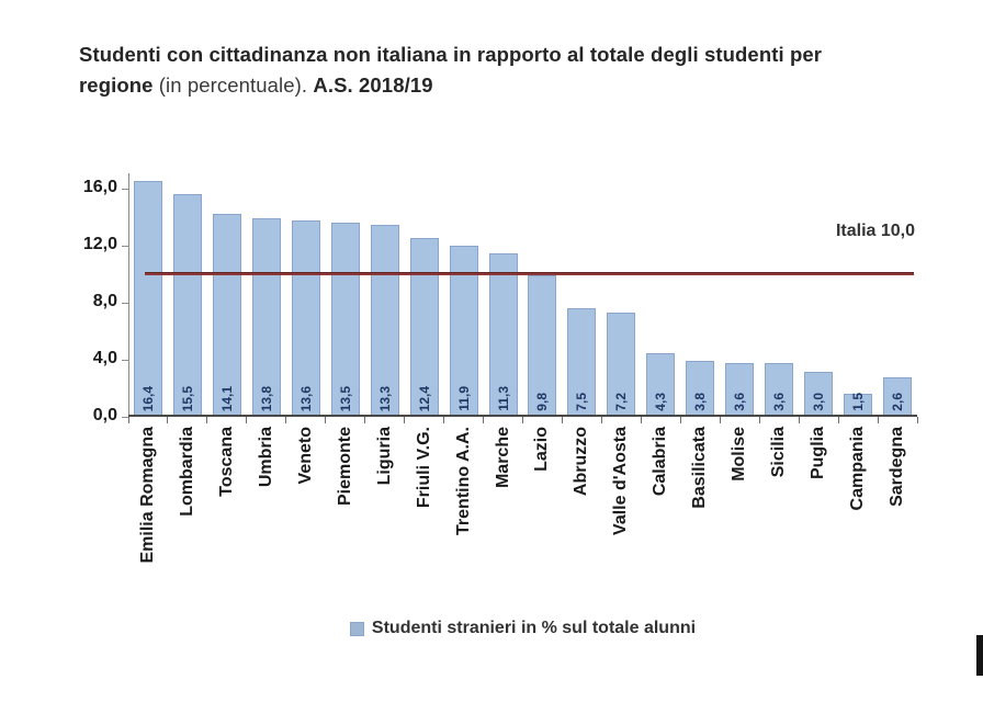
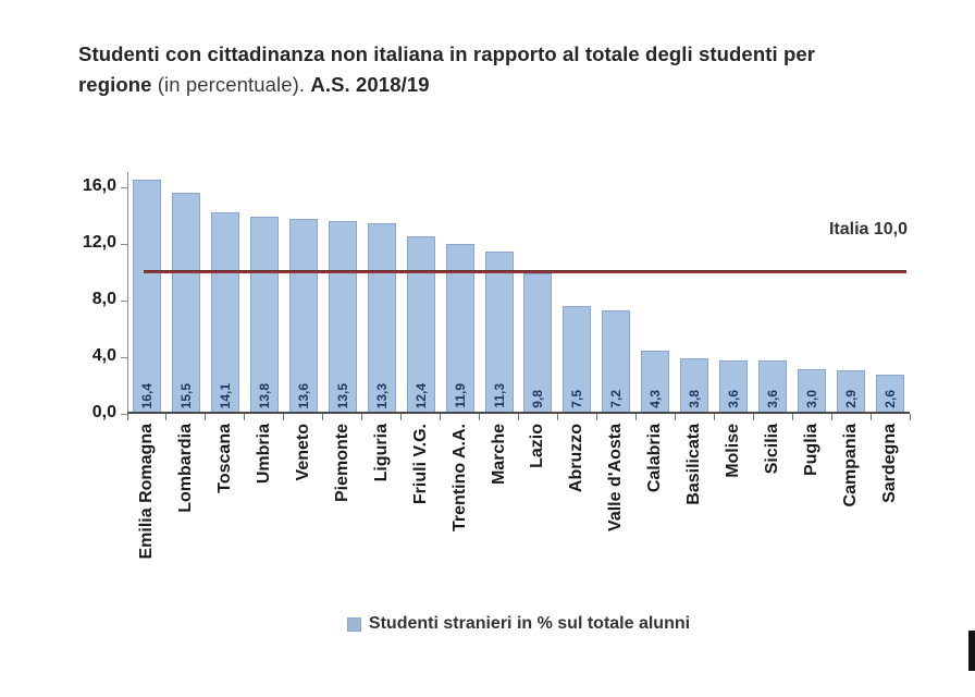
Campania: 1,5 -> 2,9
